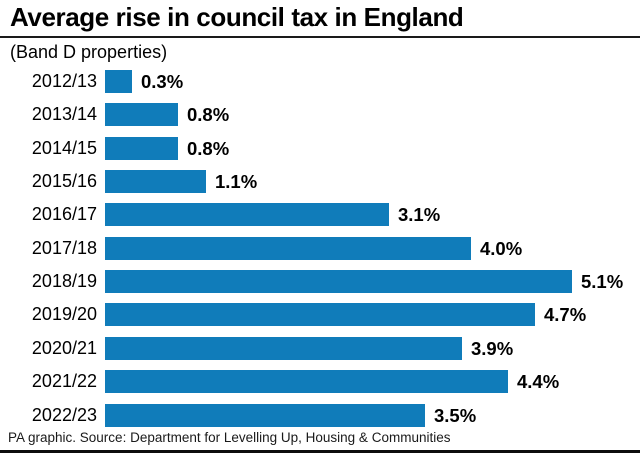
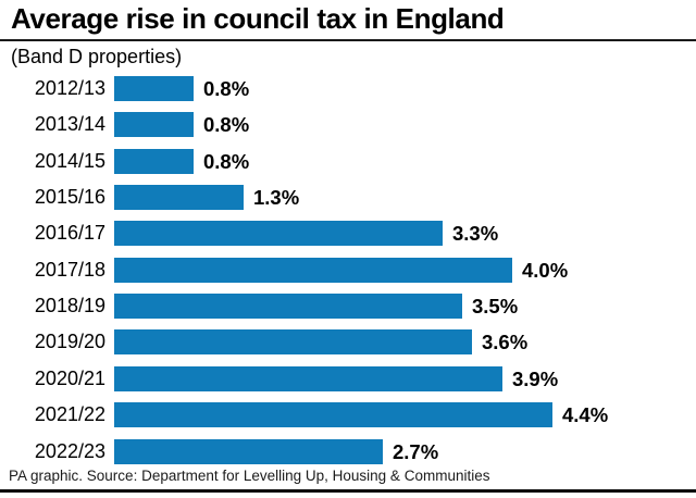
2012/13: 0.3% -> 0.8%
2015/16: 1.1% -> 1.3%
2016/17: 3.1% -> 3.3%
2018/19: 5.1% -> 3.5%
2019/20: 4.7% -> 3.6%
2022/23: 3.5% -> 2.7%
